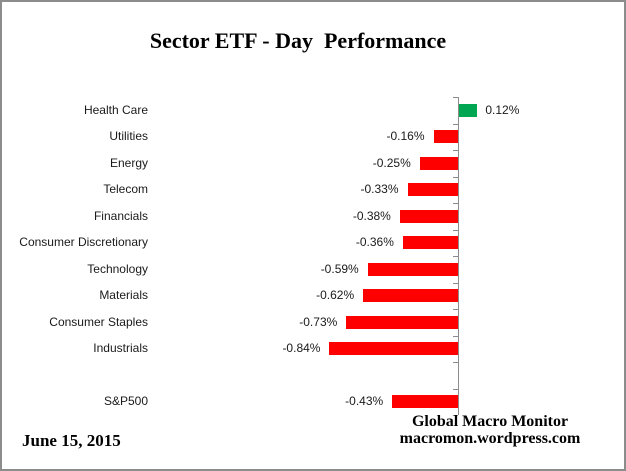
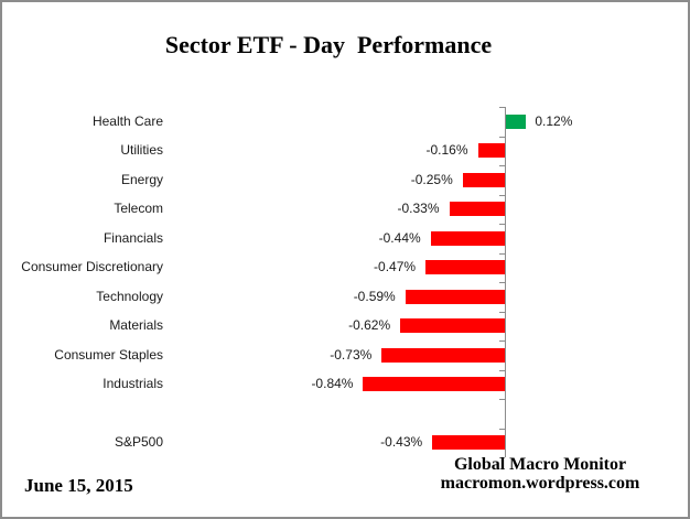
Financials: -0.38% -> -0.44%
Consumer Discretionary: -0.36% -> -0.47%
